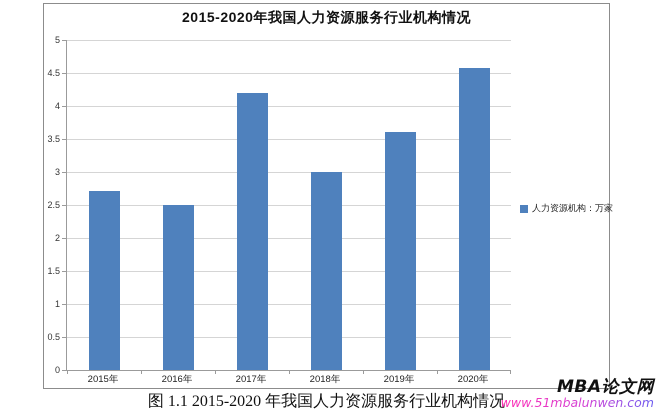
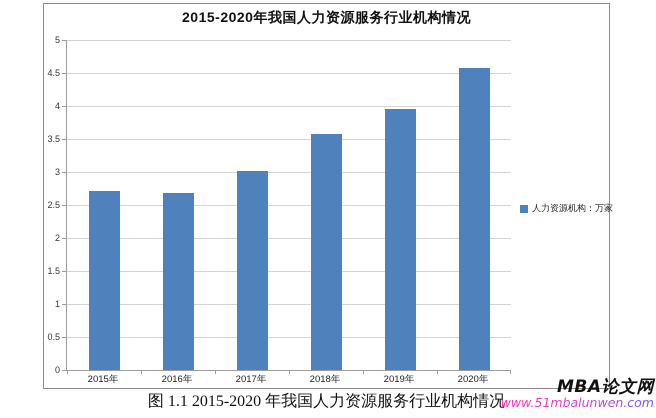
2016年: 2.5 -> 2.7
2017年: 4.2 -> 3.0
2018年: 3.0 -> 3.6
2019年: 3.6 -> 4.0
